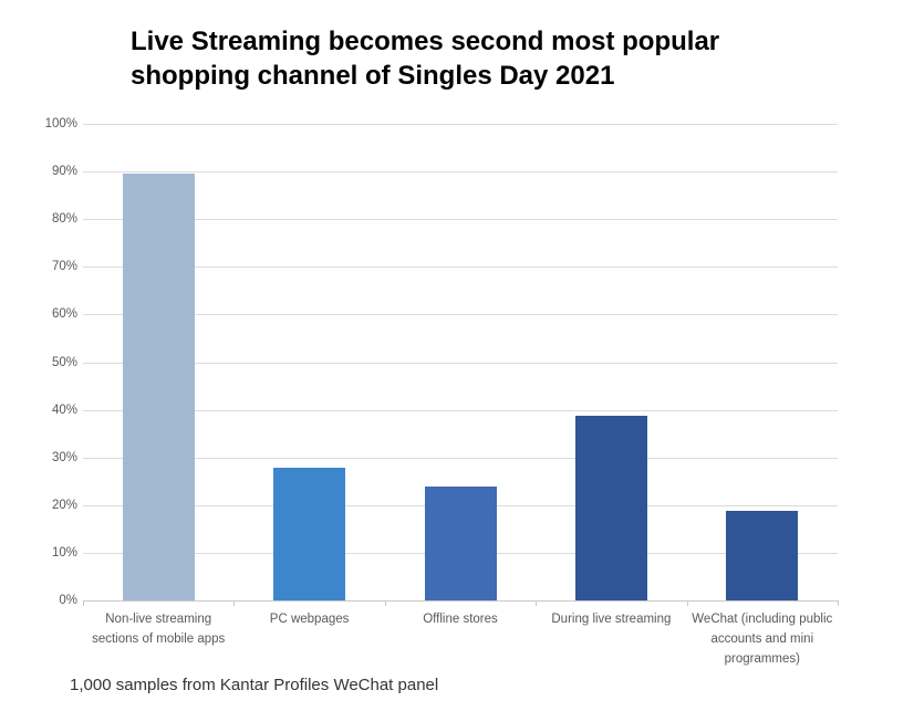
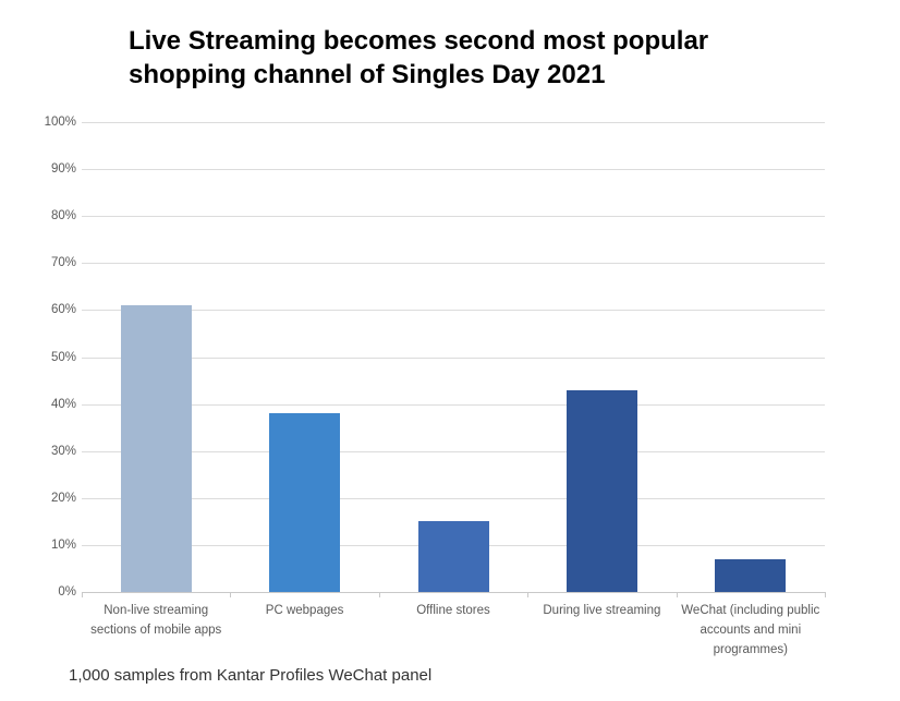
Non-live streaming sections of mobile apps: 90% -> 61%
PC webpages: 28% -> 38%
Offline stores: 24% -> 15%
During live streaming: 39% -> 43%
WeChat (including public accounts and mini programmes): 19% -> 7%
